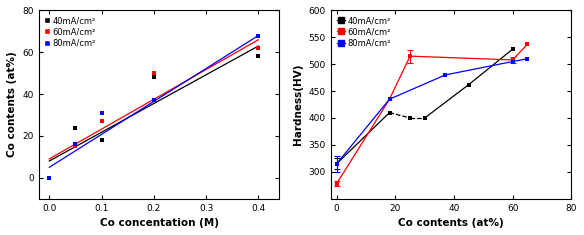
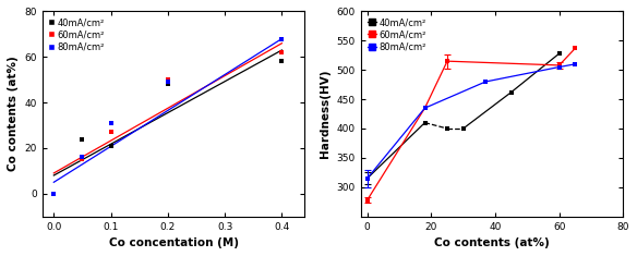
40mA/cm²/0.1: 18 -> 21
80mA/cm²/0.2: 37 -> 49
